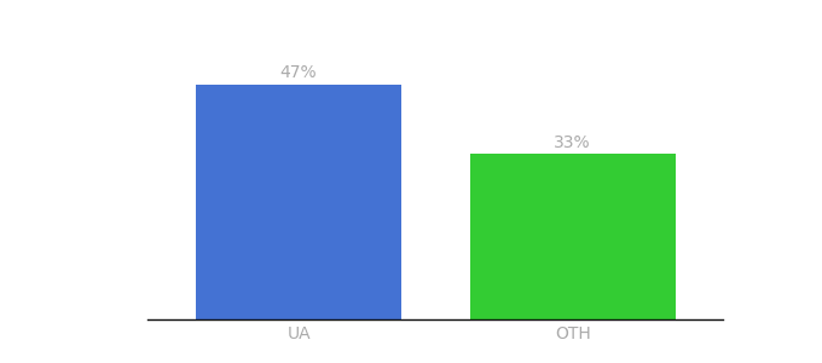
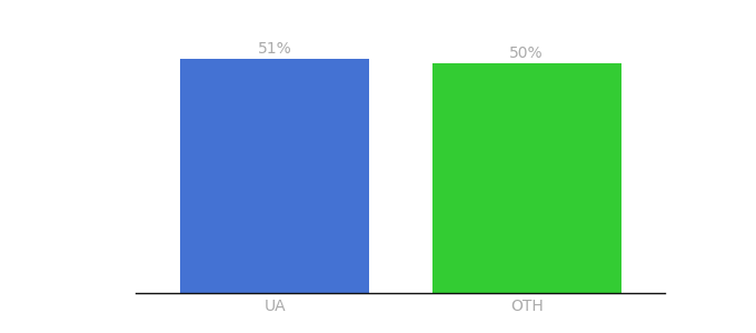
UA: 47% -> 51%
OTH: 33% -> 50%
